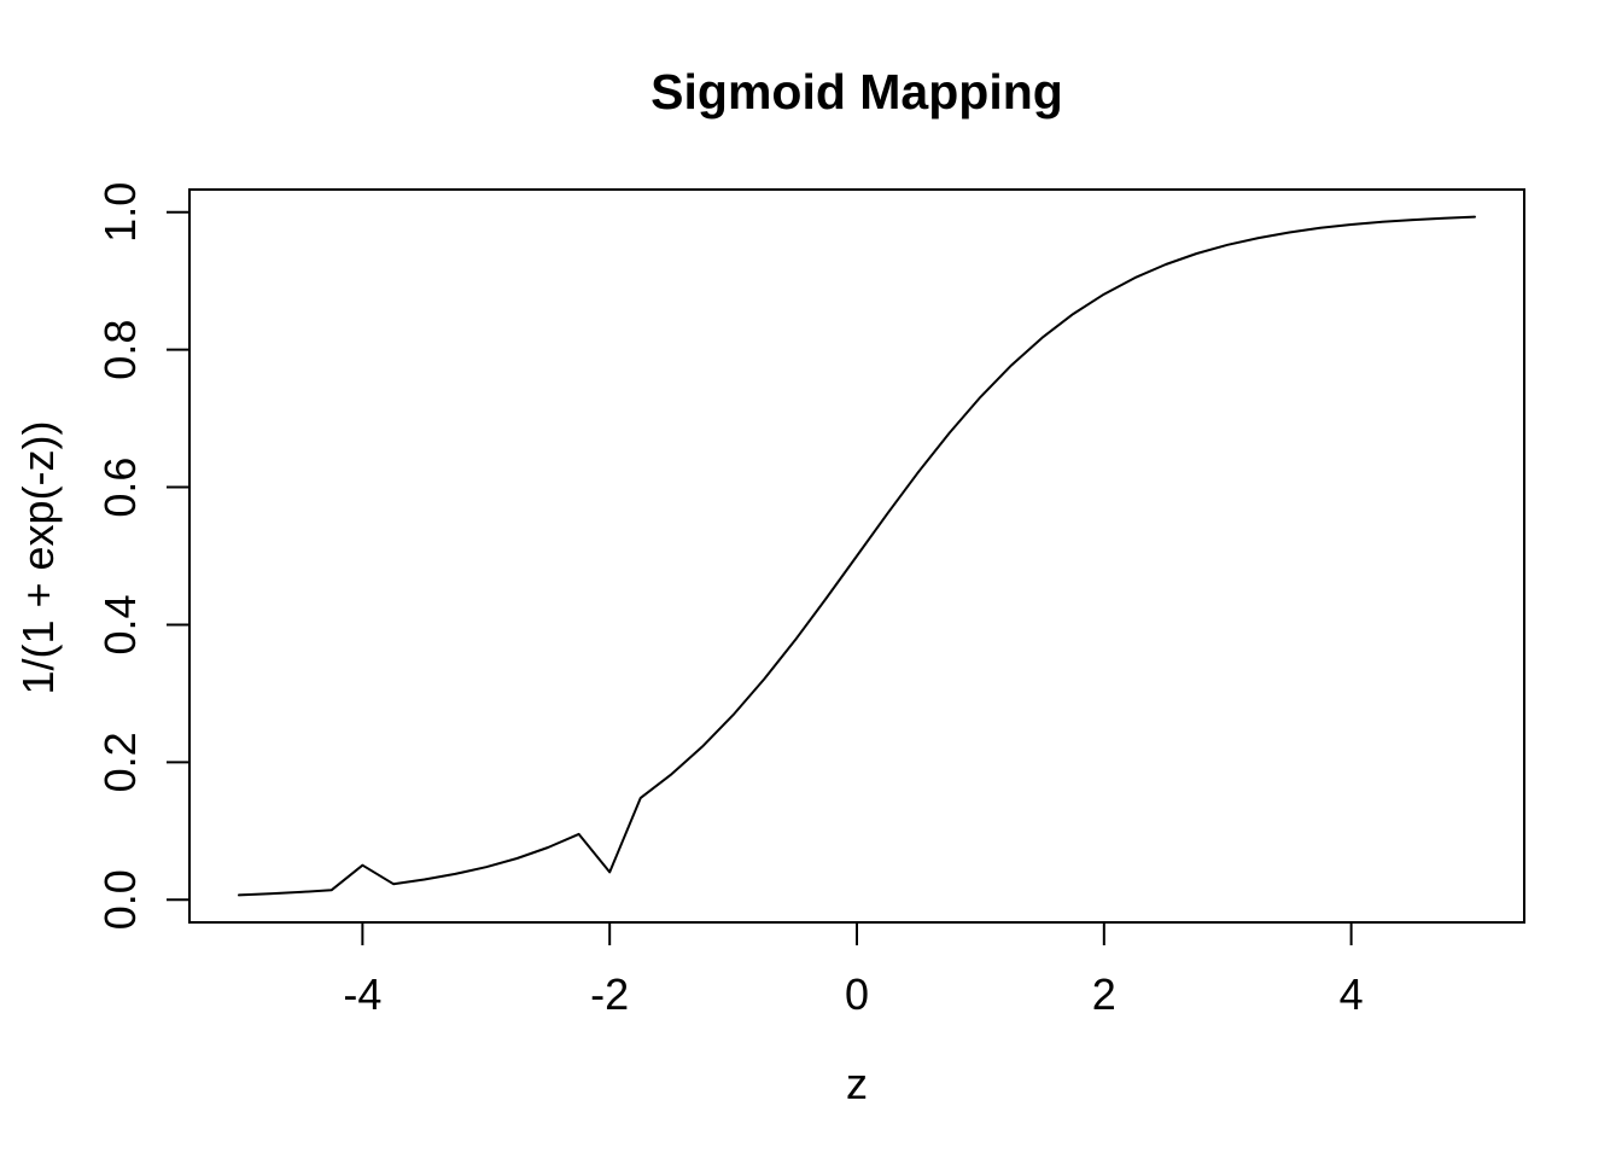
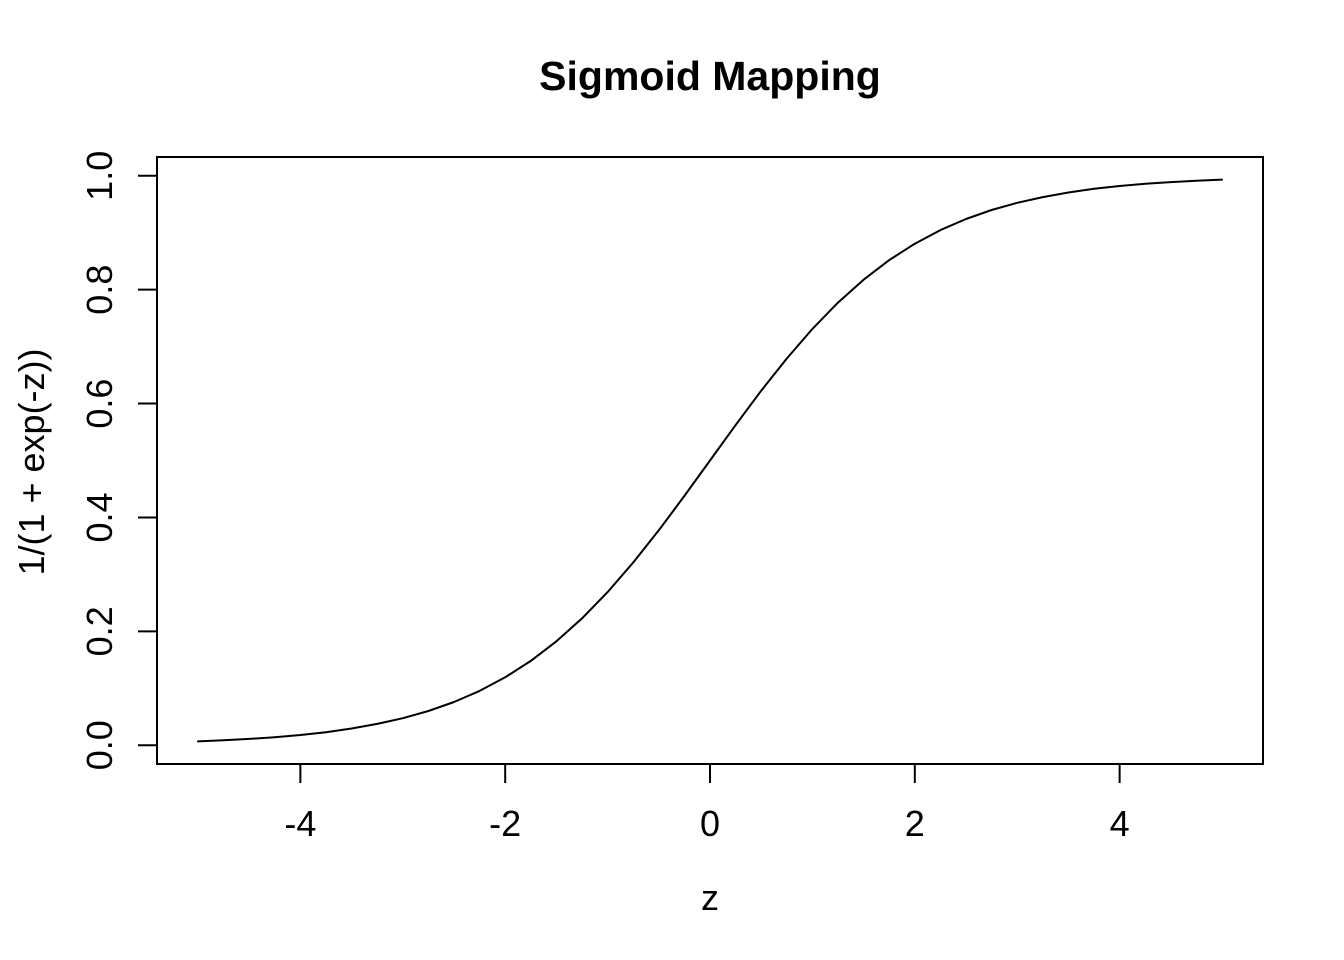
-4: 0.05 -> 0.02
-2: 0.04 -> 0.12
